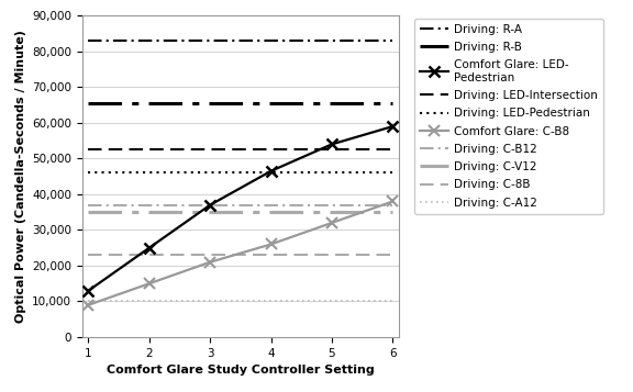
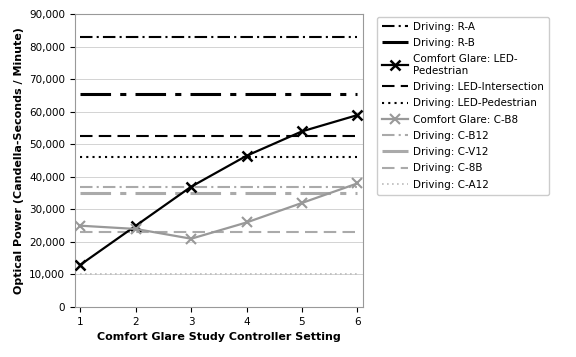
Comfort Glare: C-B8/1: 9,000 -> 25,000
Comfort Glare: C-B8/2: 15,000 -> 24,000
